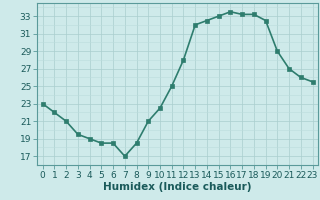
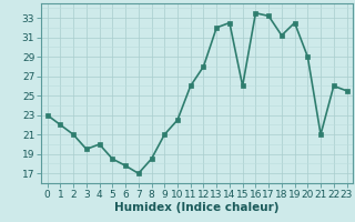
4: 19.0 -> 20.0
6: 18.5 -> 17.8
11: 25.0 -> 26.0
15: 33.0 -> 26.0
18: 33.2 -> 31.2
21: 27.0 -> 21.0
